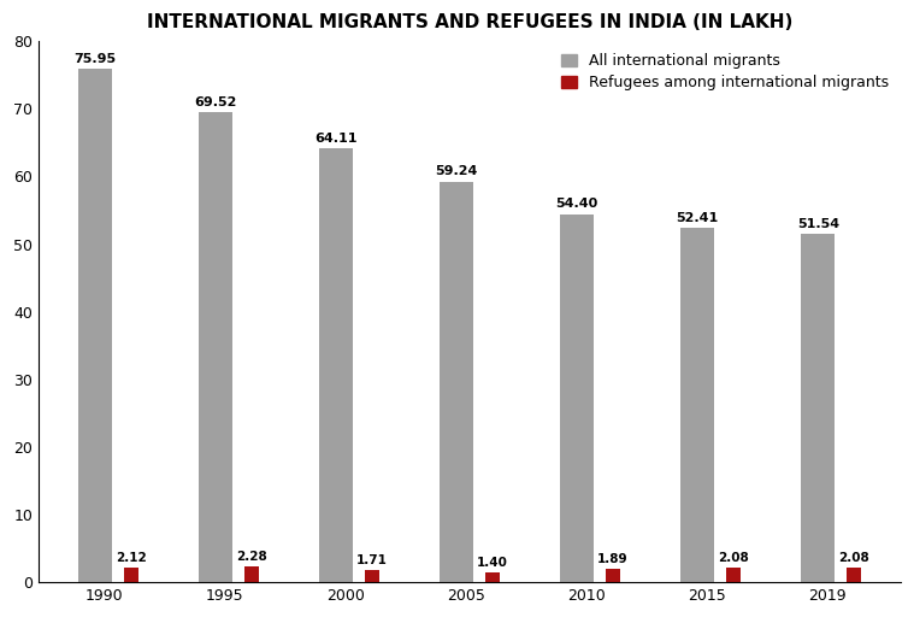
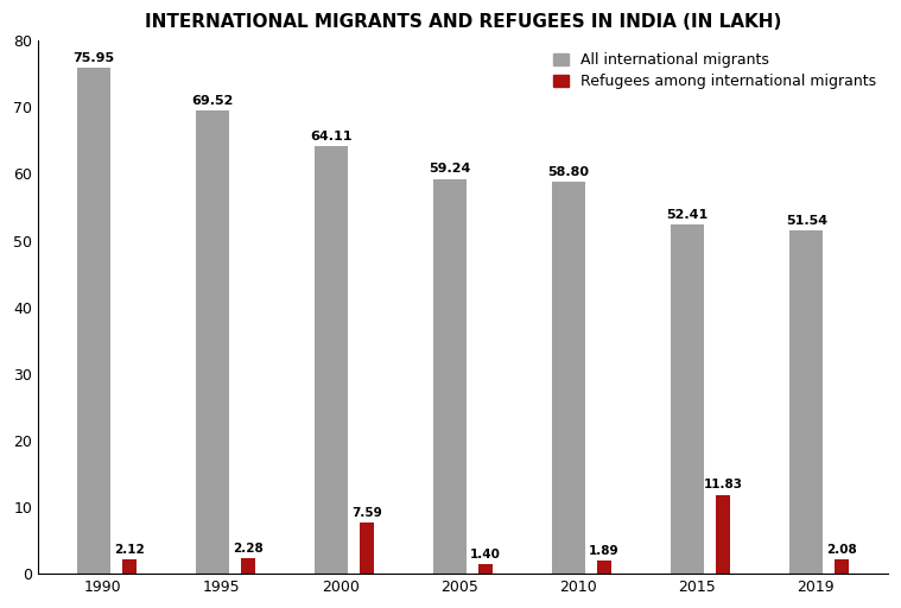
Refugees among international migrants/2000: 1.71 -> 7.59
All international migrants/2010: 54.40 -> 58.80
Refugees among international migrants/2015: 2.08 -> 11.83
